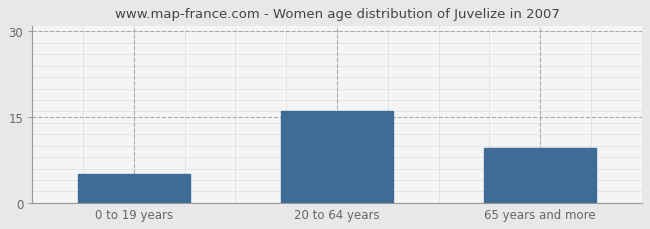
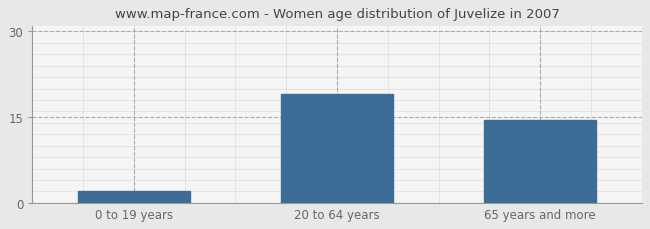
0 to 19 years: 5.0 -> 2.0
20 to 64 years: 16.0 -> 19.0
65 years and more: 9.6 -> 14.5
